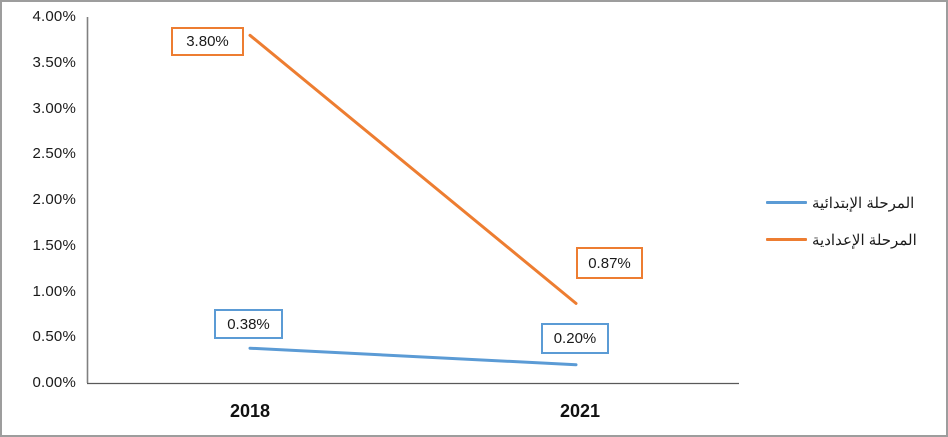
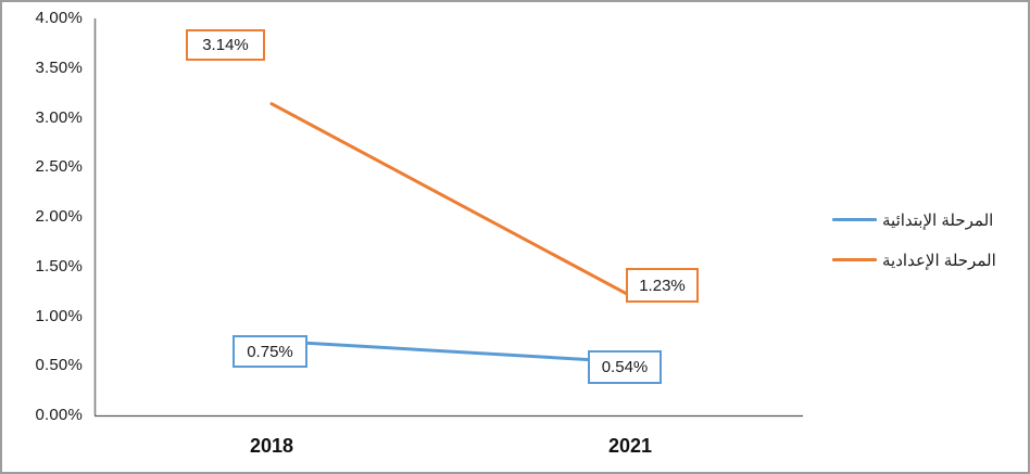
المرحلة الإبتدائية/2018: 0.38% -> 0.75%
المرحلة الإعدادية/2018: 3.80% -> 3.14%
المرحلة الإبتدائية/2021: 0.20% -> 0.54%
المرحلة الإعدادية/2021: 0.87% -> 1.23%
